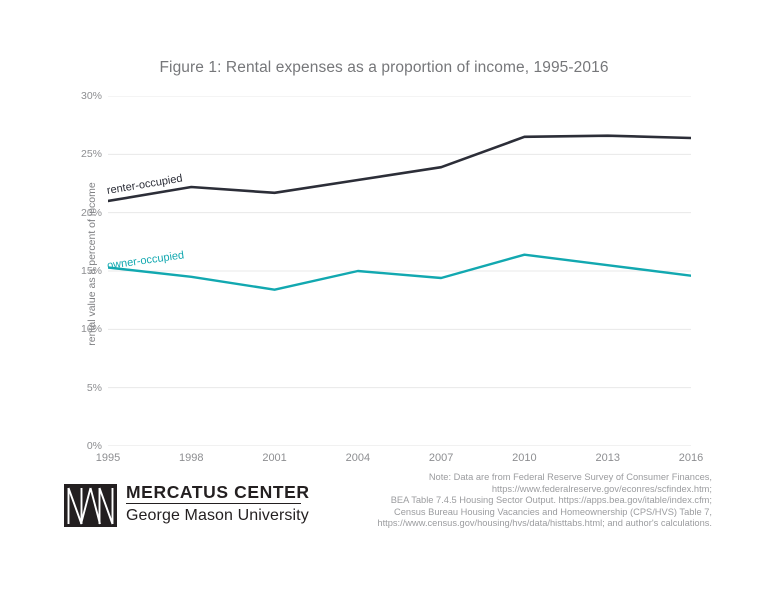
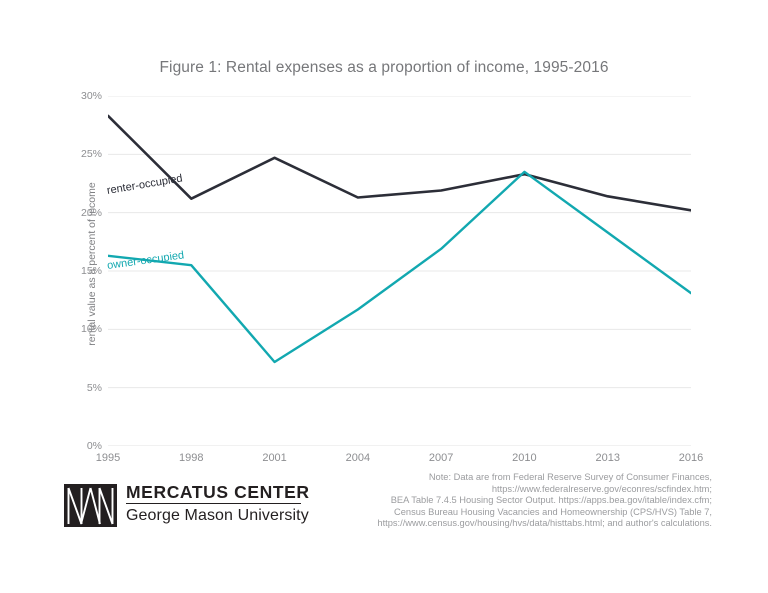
renter-occupied/1995: 21.0% -> 28.3%
owner-occupied/1995: 15.3% -> 16.3%
renter-occupied/1998: 22.2% -> 21.2%
owner-occupied/1998: 14.5% -> 15.5%
renter-occupied/2001: 21.7% -> 24.7%
owner-occupied/2001: 13.4% -> 7.2%
renter-occupied/2004: 22.8% -> 21.3%
owner-occupied/2004: 15.0% -> 11.7%
renter-occupied/2007: 23.9% -> 21.9%
owner-occupied/2007: 14.4% -> 16.9%
renter-occupied/2010: 26.5% -> 23.3%
owner-occupied/2010: 16.4% -> 23.5%
renter-occupied/2013: 26.6% -> 21.4%
owner-occupied/2013: 15.5% -> 18.3%
renter-occupied/2016: 26.4% -> 20.2%
owner-occupied/2016: 14.6% -> 13.1%
